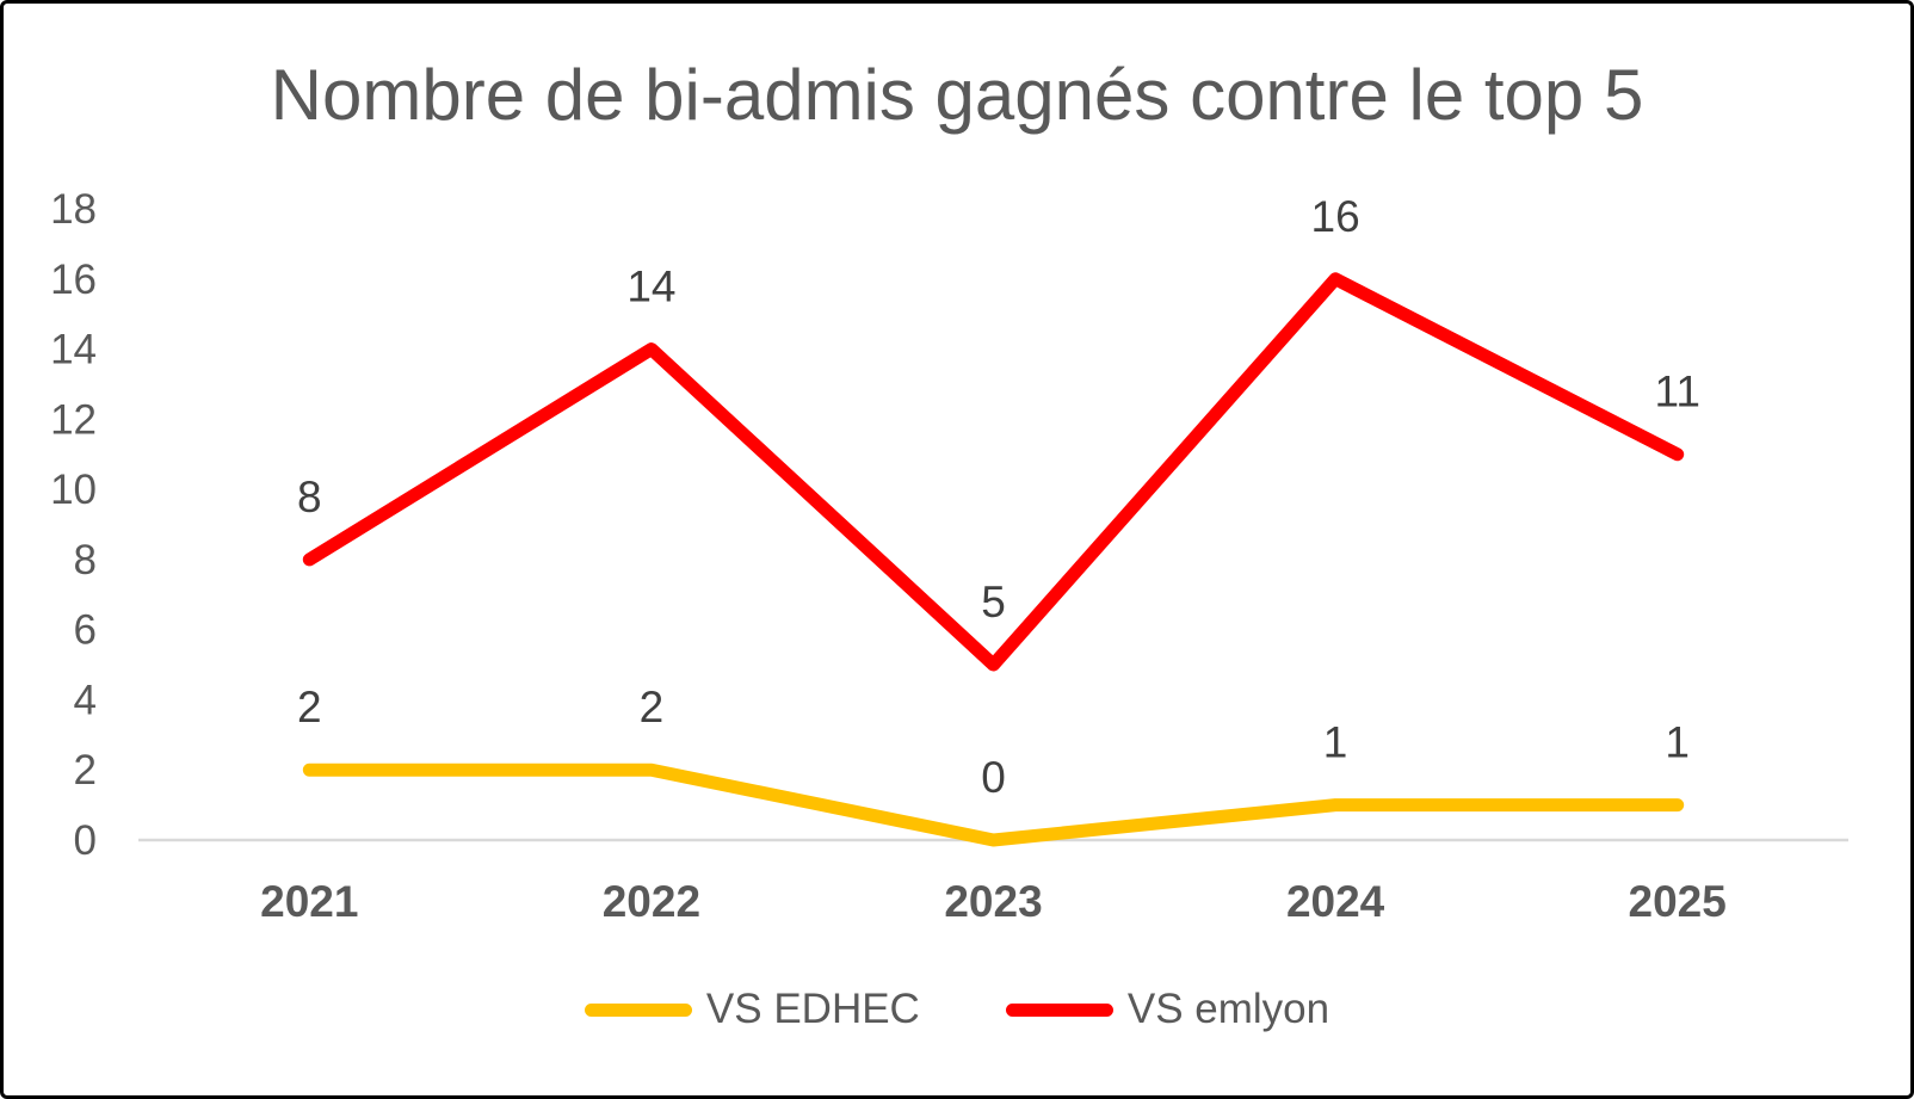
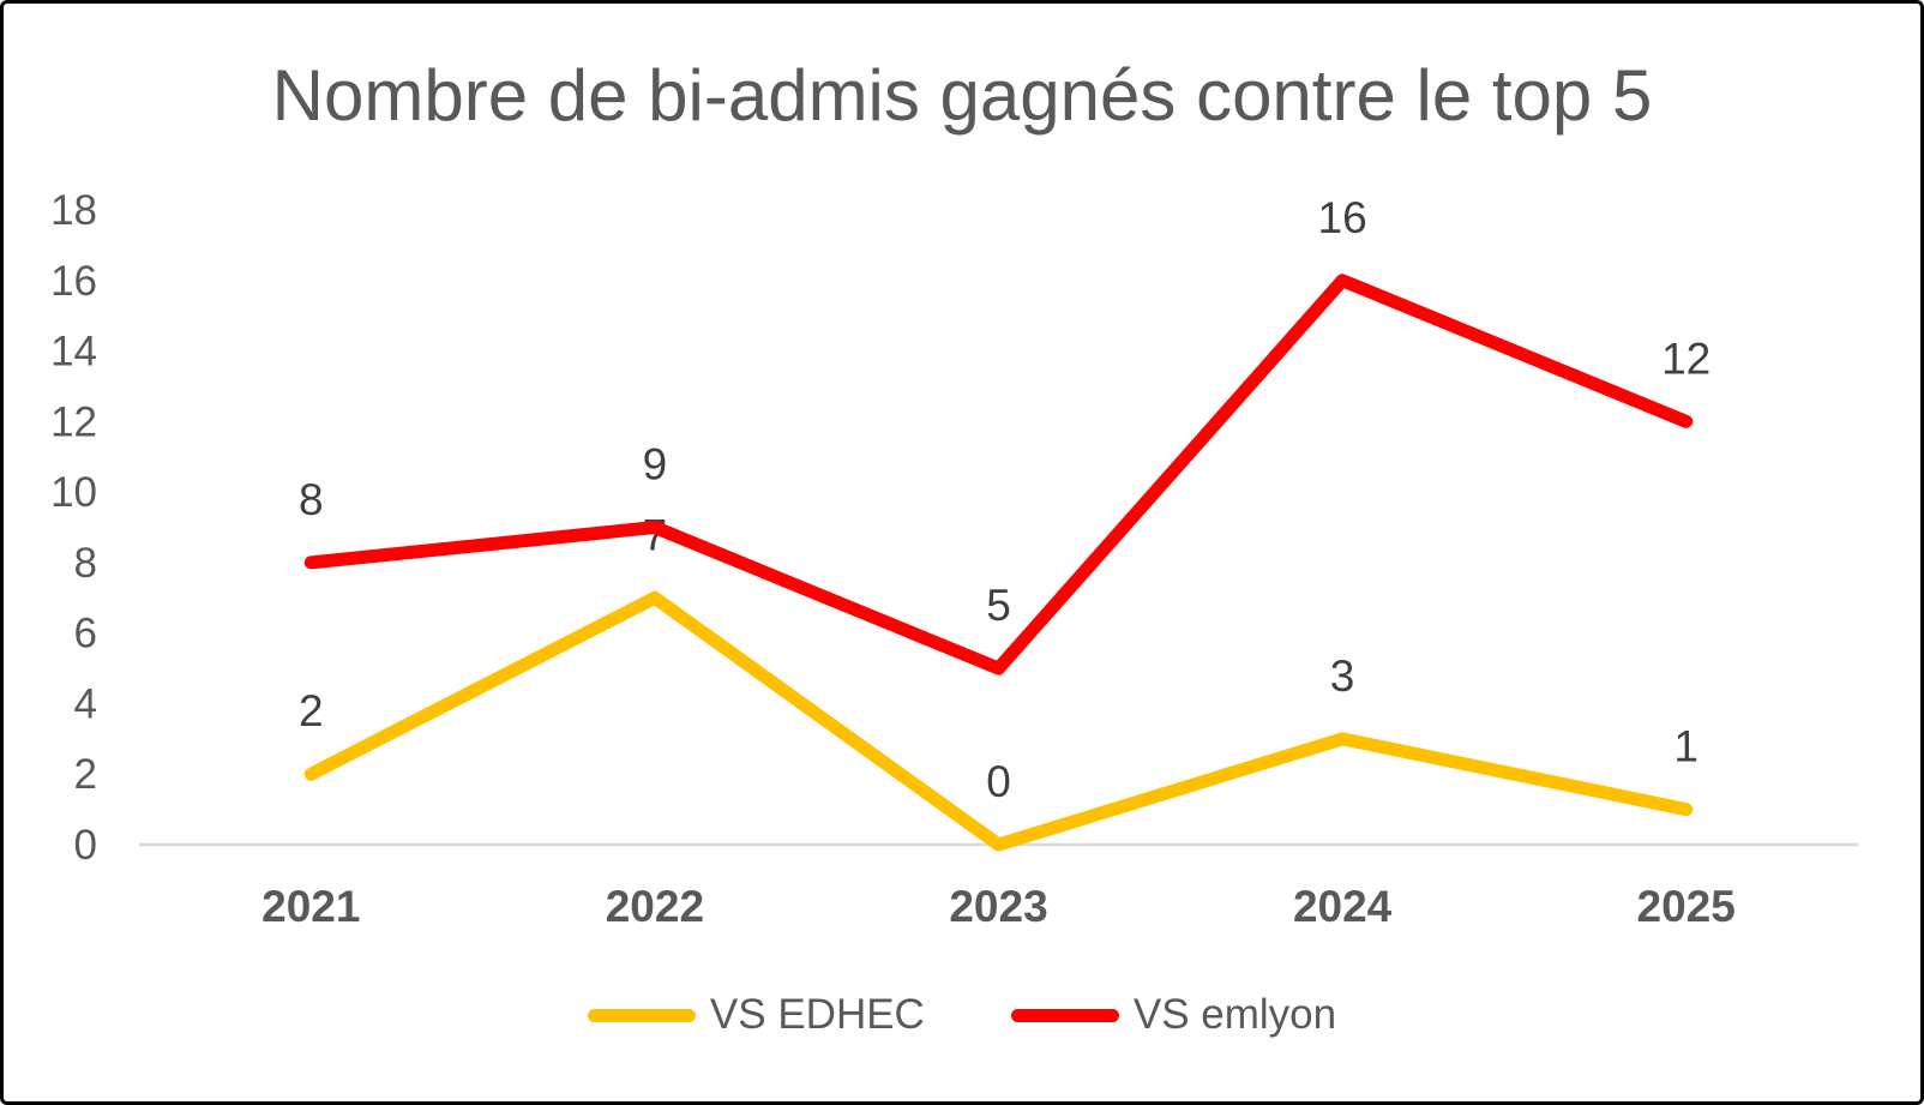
VS EDHEC/2022: 2 -> 7
VS emlyon/2022: 14 -> 9
VS EDHEC/2024: 1 -> 3
VS emlyon/2025: 11 -> 12
